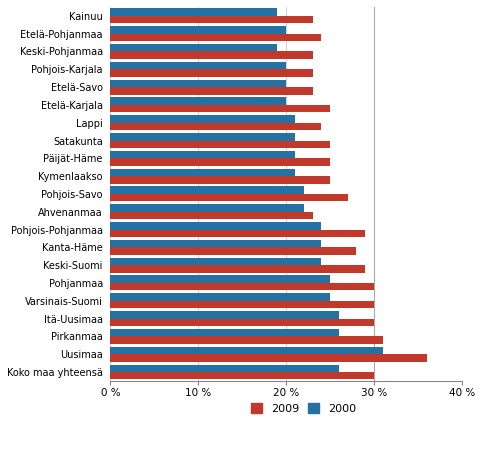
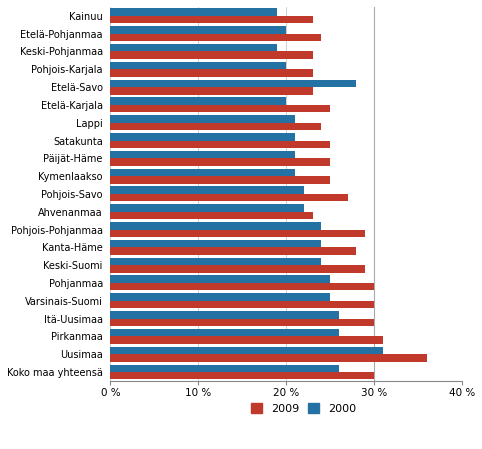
2000/Etelä-Savo: 20 % -> 28 %
